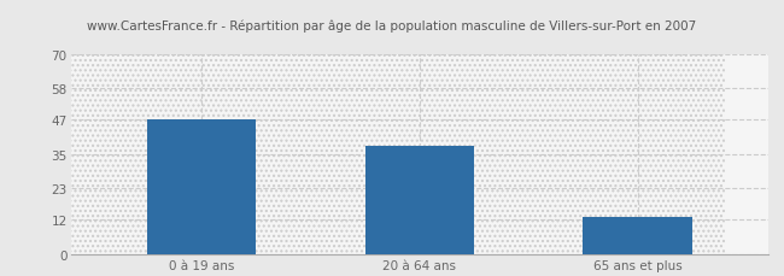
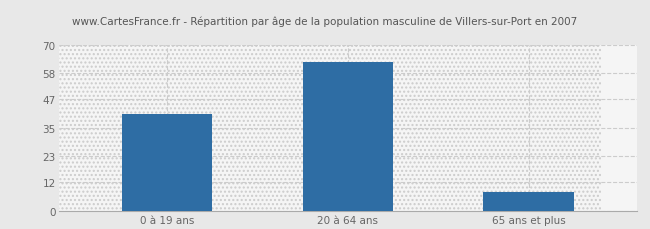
0 à 19 ans: 47 -> 41
20 à 64 ans: 38 -> 63
65 ans et plus: 13 -> 8
